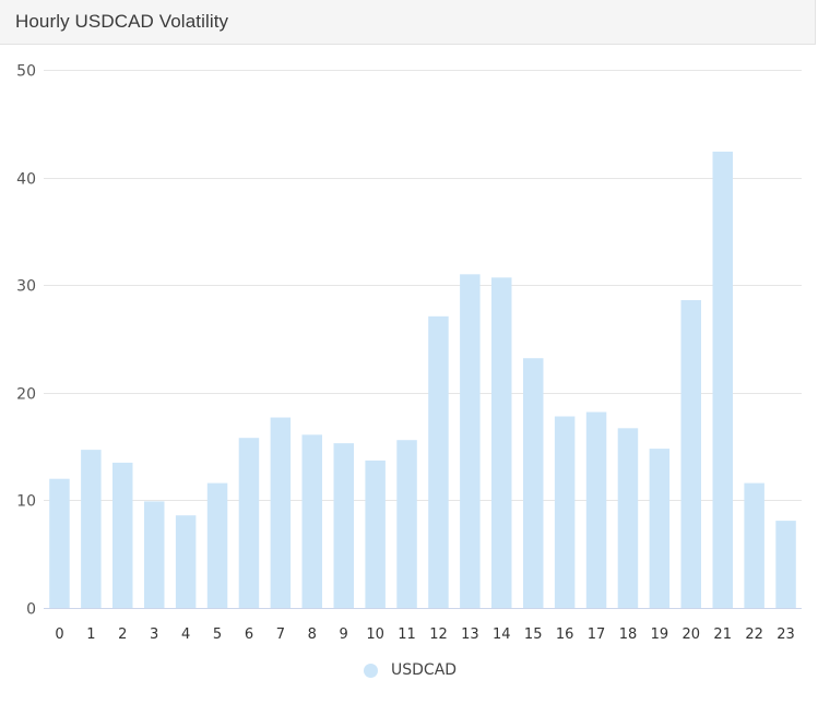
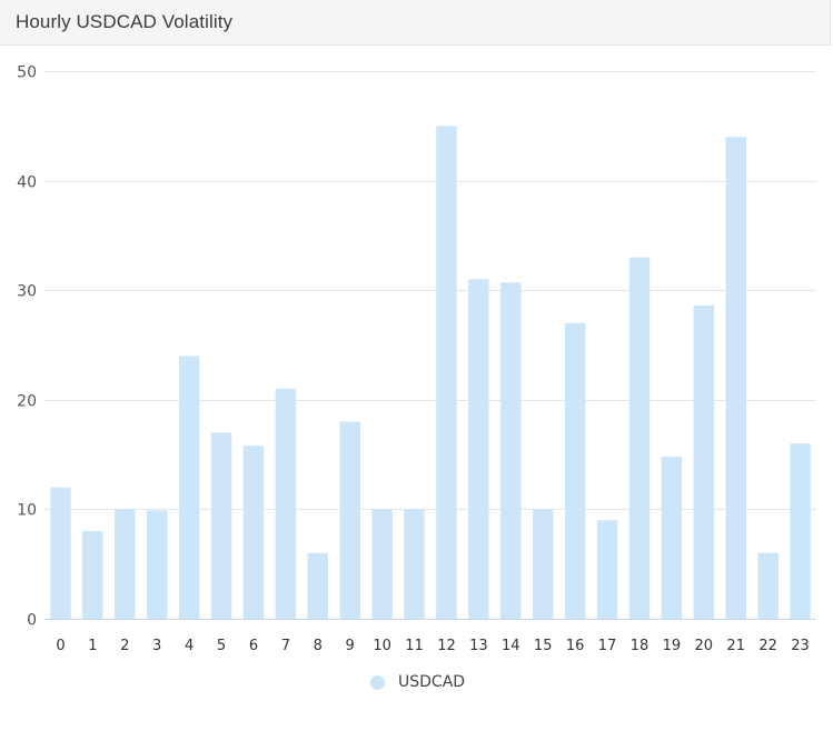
1: 15 -> 8
2: 14 -> 10
4: 9 -> 24
5: 12 -> 17
7: 18 -> 21
8: 16 -> 6
9: 15 -> 18
10: 14 -> 10
11: 16 -> 10
12: 27 -> 45
15: 23 -> 10
16: 18 -> 27
17: 18 -> 9
18: 17 -> 33
21: 42 -> 44
22: 12 -> 6
23: 8 -> 16
